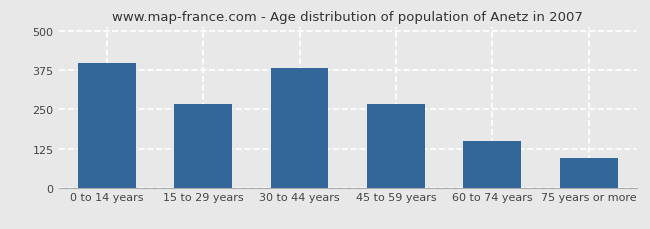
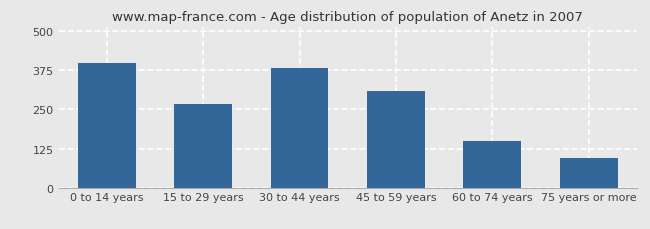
45 to 59 years: 268 -> 310
